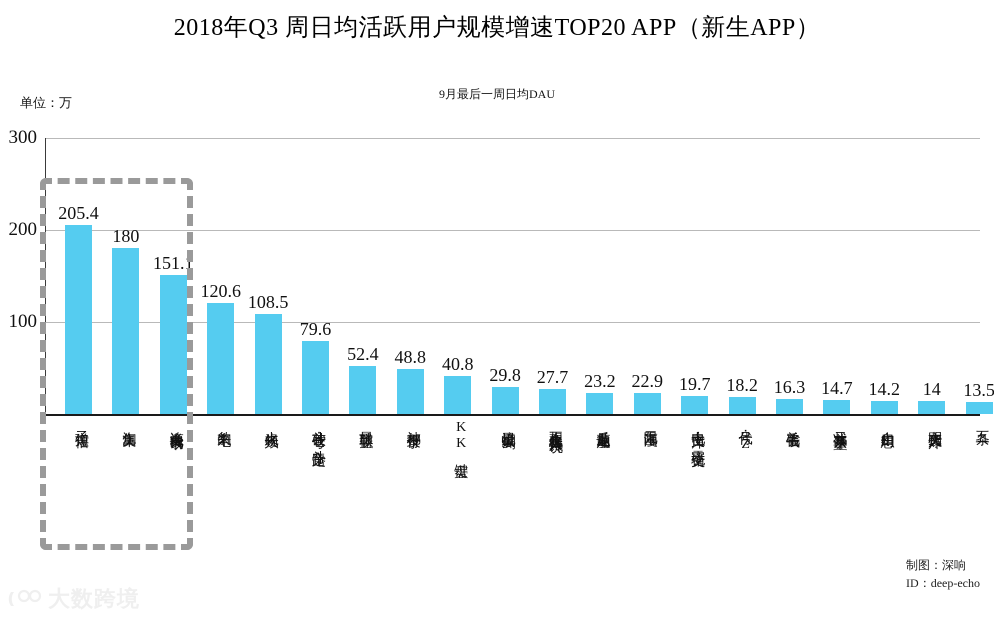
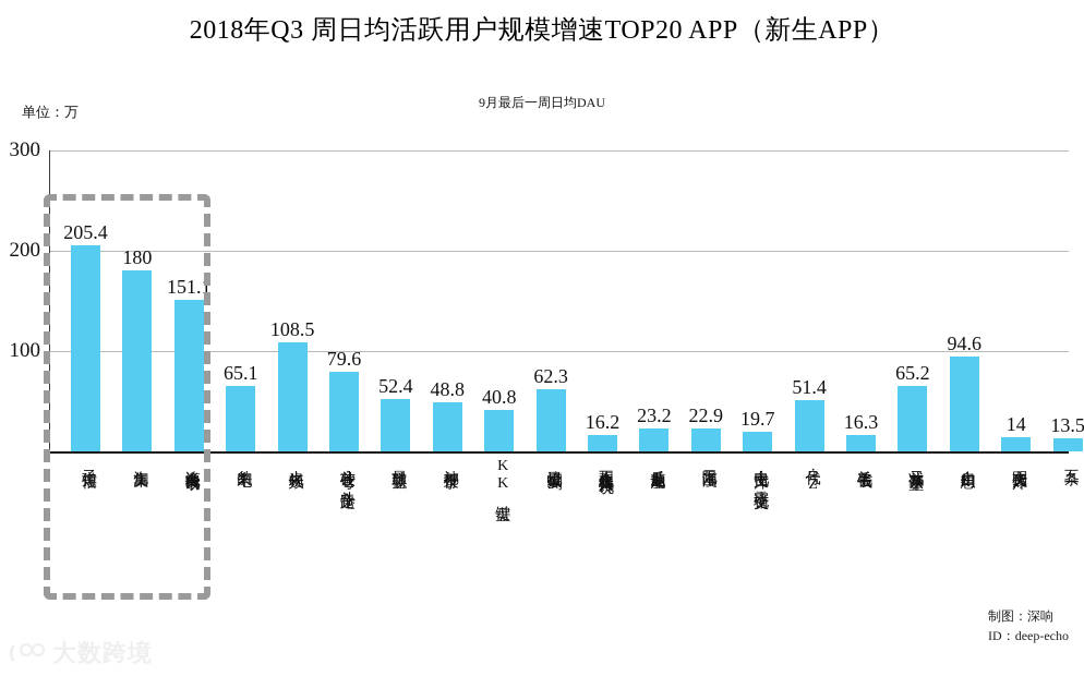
豹来电: 120.6 -> 65.1
流星蝴蝶剑: 29.8 -> 62.3
想不想修真凡人传说: 27.7 -> 16.2
代号：Z: 18.2 -> 51.4
状元共享课堂: 14.7 -> 65.2
自由幻想: 14.2 -> 94.6
